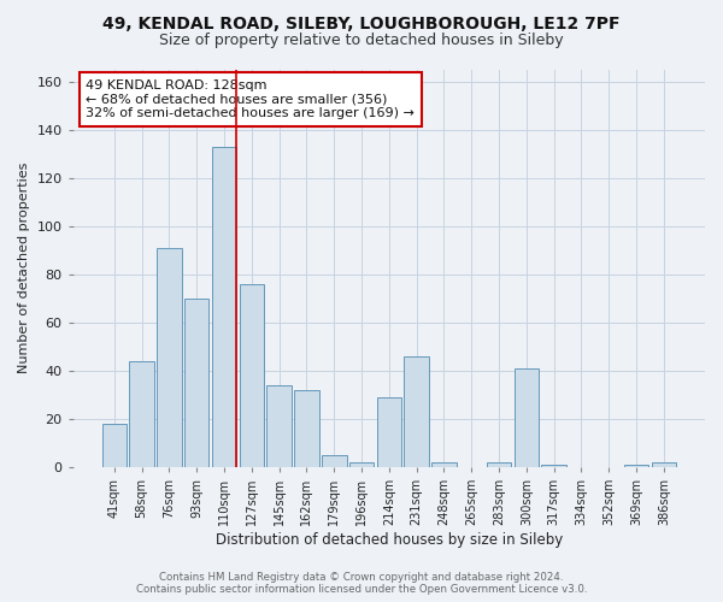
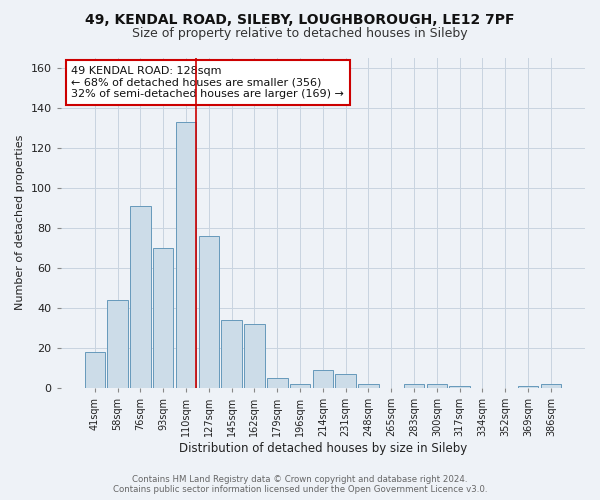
214sqm: 29 -> 9
231sqm: 46 -> 7
300sqm: 41 -> 2
